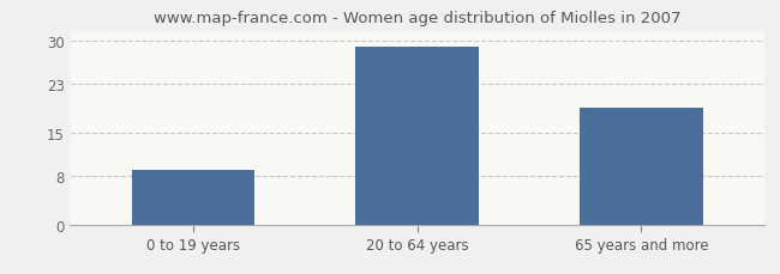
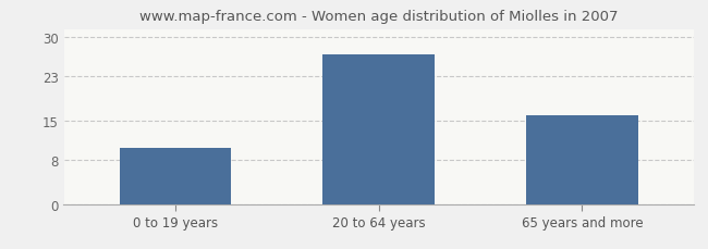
0 to 19 years: 9 -> 10
20 to 64 years: 29 -> 27
65 years and more: 19 -> 16
